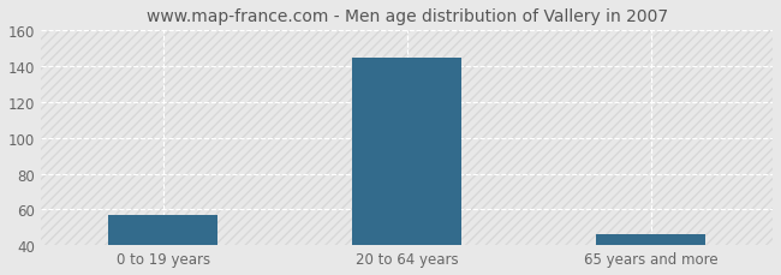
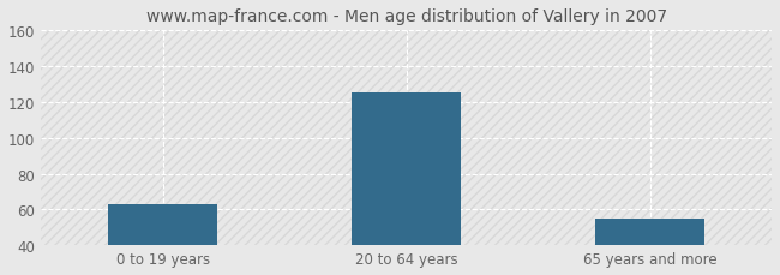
0 to 19 years: 57 -> 63
20 to 64 years: 145 -> 125
65 years and more: 46 -> 55
